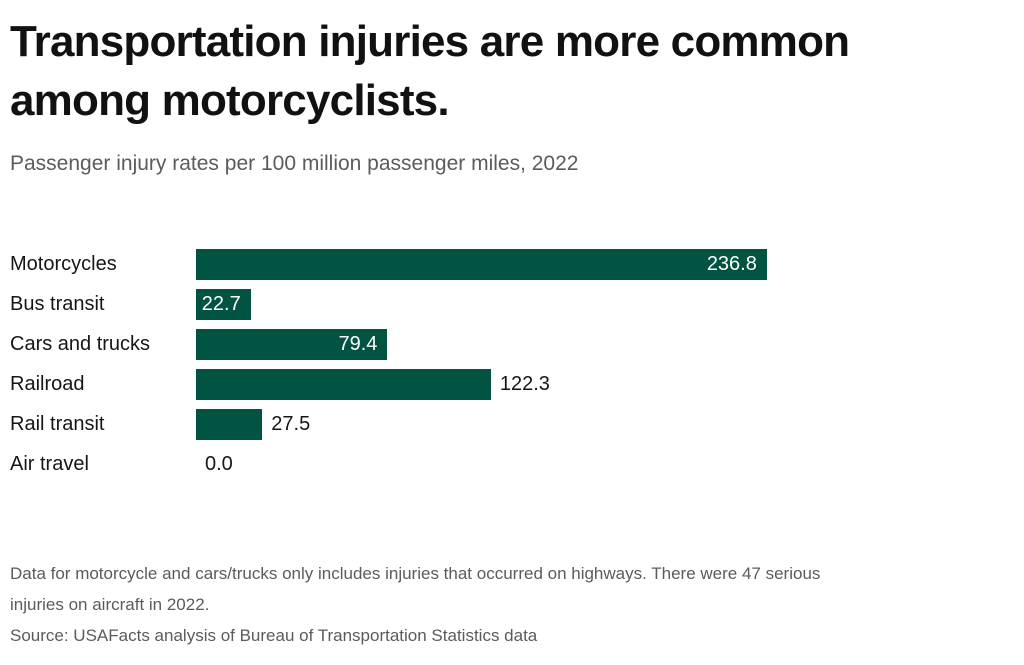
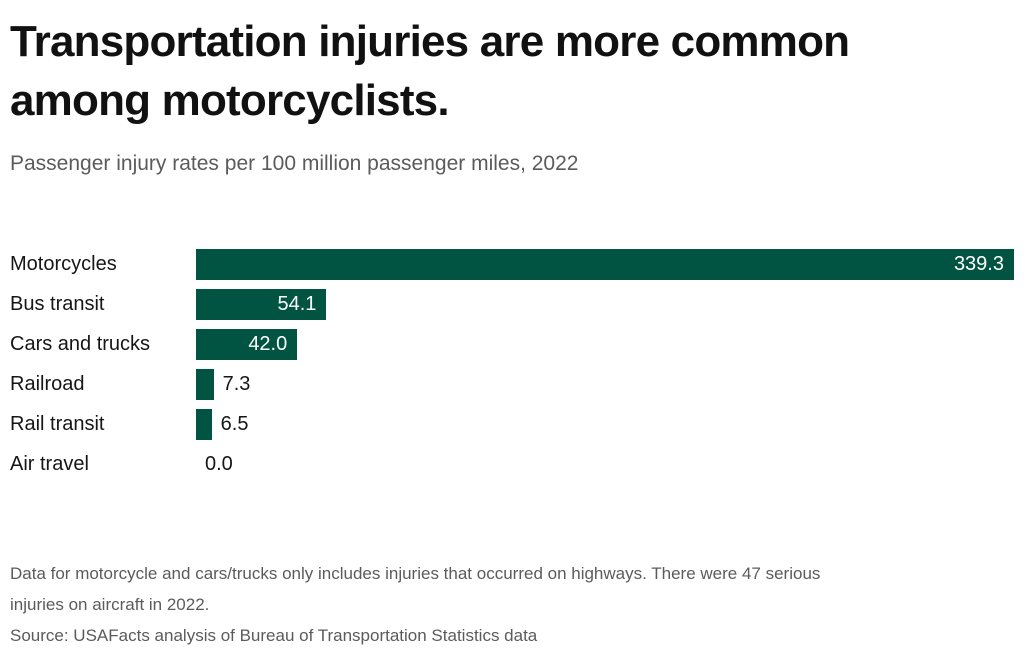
Motorcycles: 236.8 -> 339.3
Bus transit: 22.7 -> 54.1
Cars and trucks: 79.4 -> 42.0
Railroad: 122.3 -> 7.3
Rail transit: 27.5 -> 6.5
